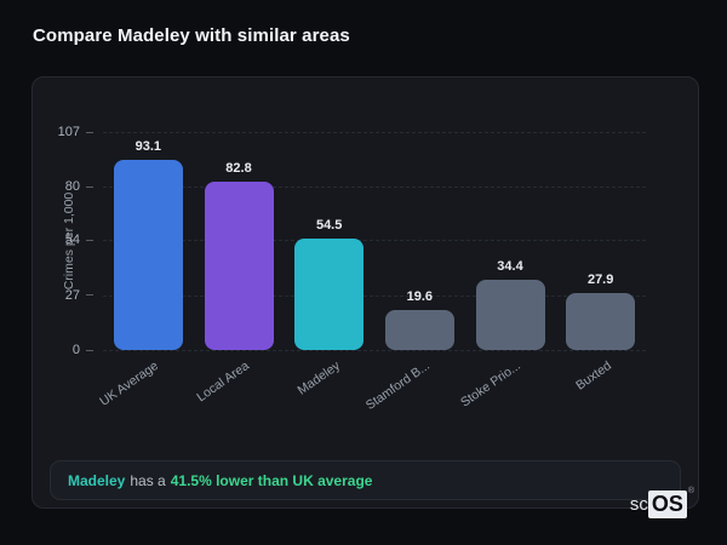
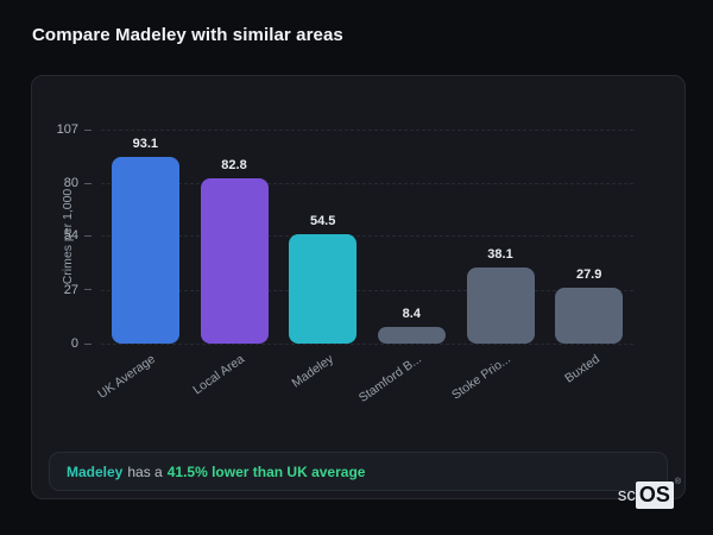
Stamford B...: 19.6 -> 8.4
Stoke Prio...: 34.4 -> 38.1
